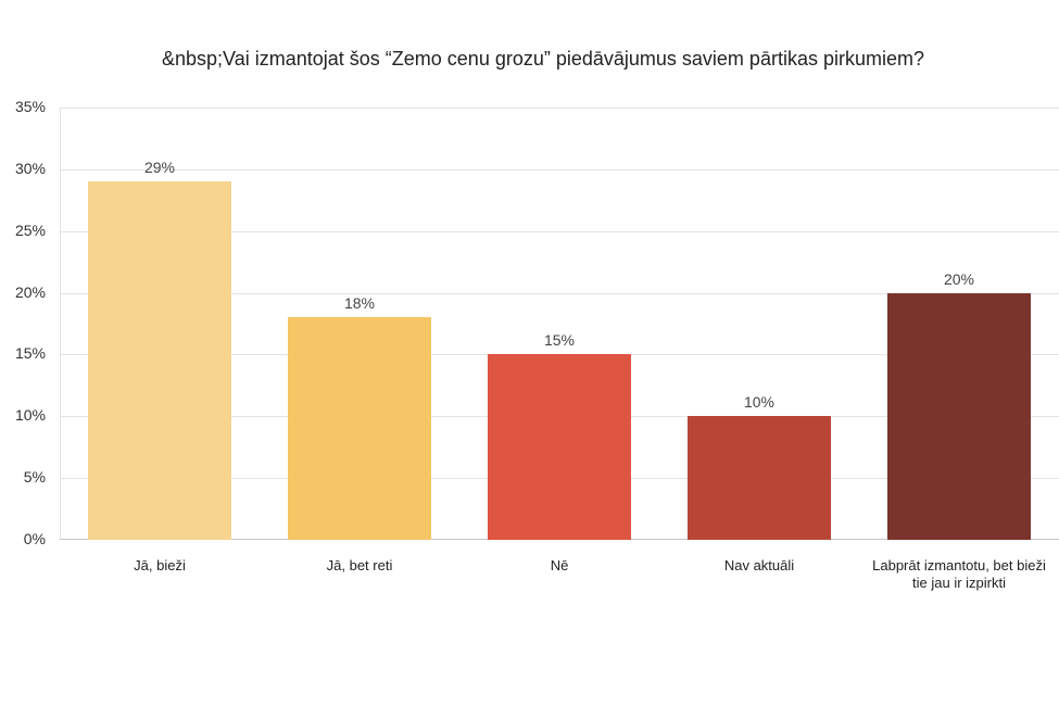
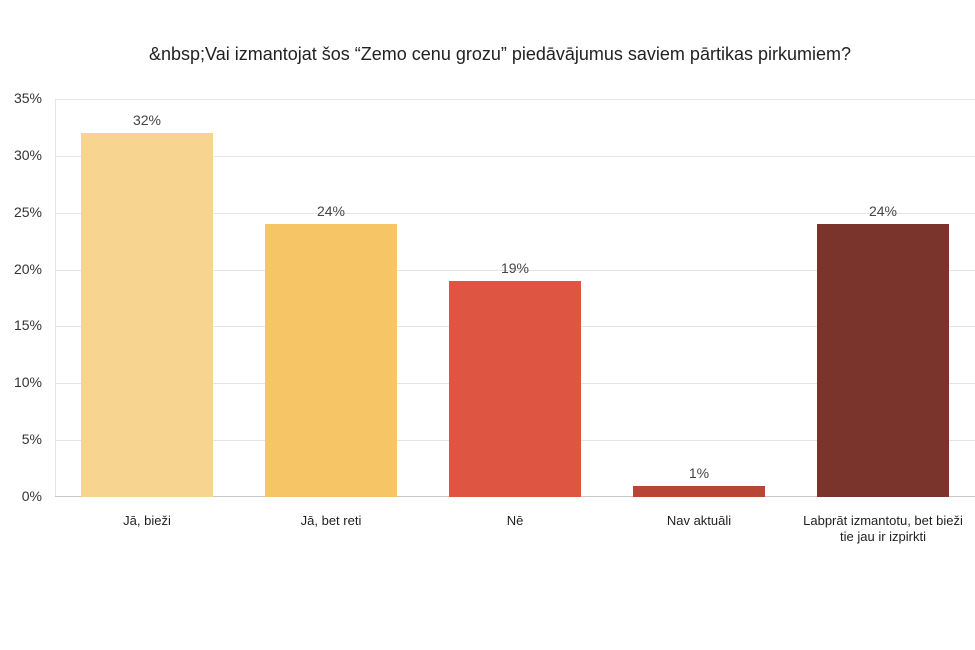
Jā, bieži: 29% -> 32%
Jā, bet reti: 18% -> 24%
Nē: 15% -> 19%
Nav aktuāli: 10% -> 1%
Labprāt izmantotu, bet bieži tie jau ir izpirkti: 20% -> 24%
